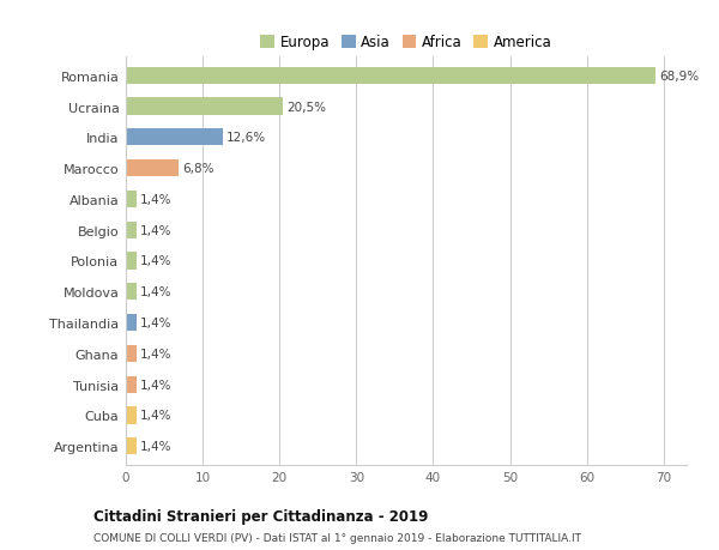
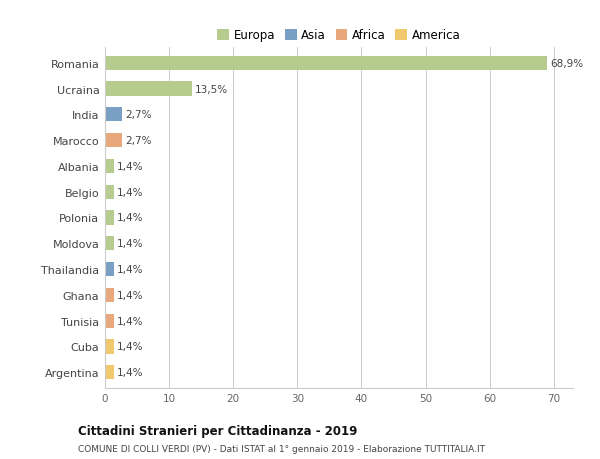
Ucraina: 20,5% -> 13,5%
India: 12,6% -> 2,7%
Marocco: 6,8% -> 2,7%
